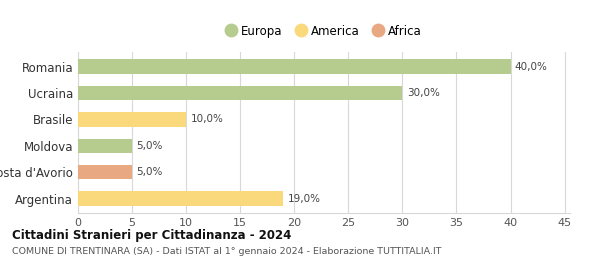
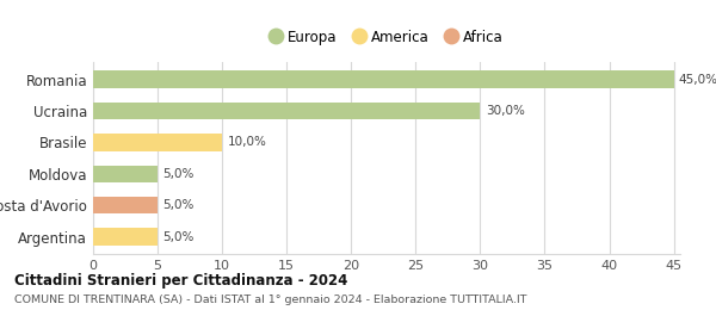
Romania: 40 -> 45
Argentina: 19,0% -> 5,0%
